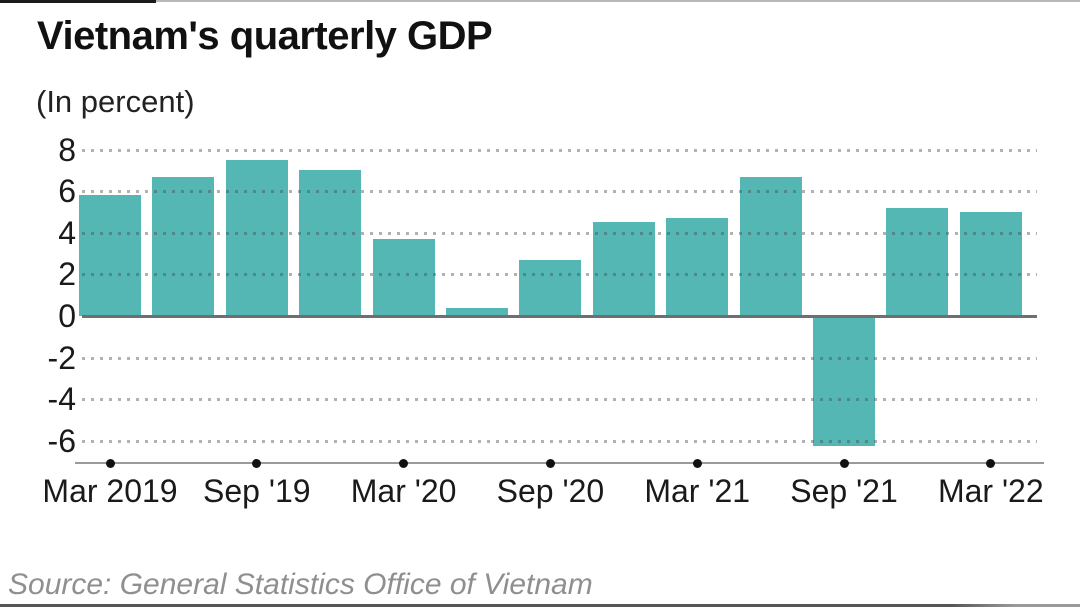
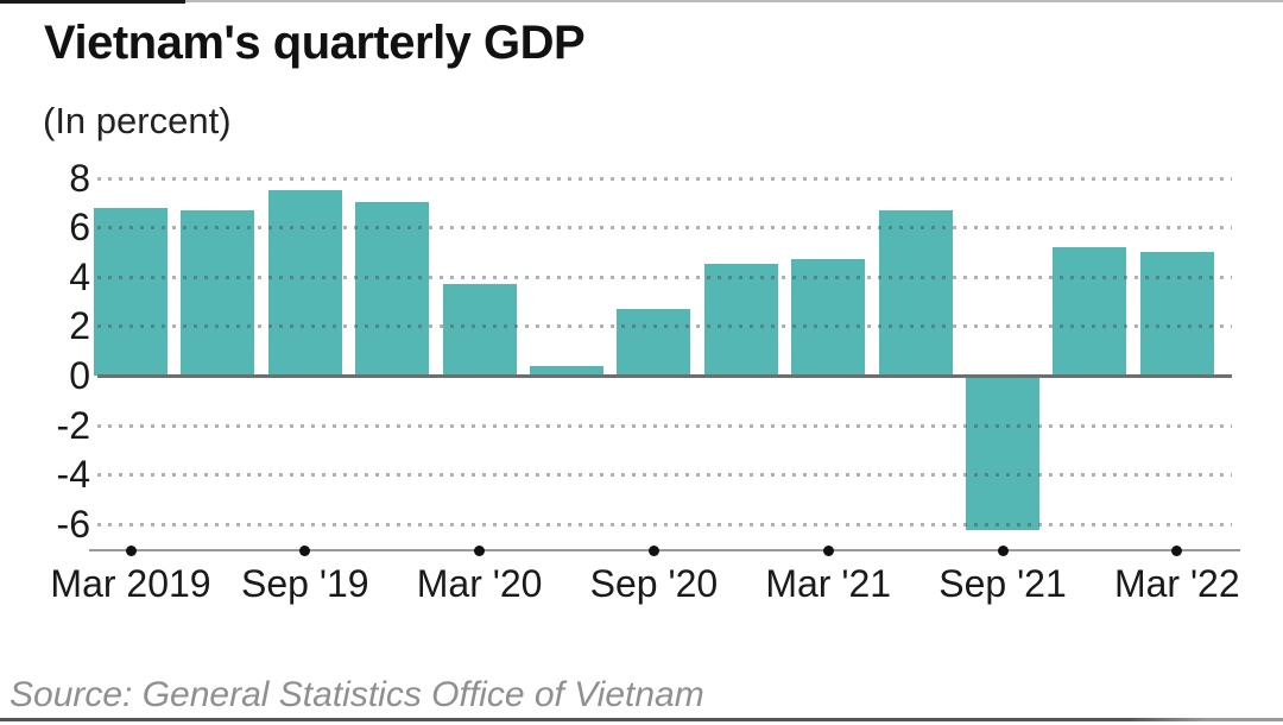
Mar 2019: 5.8 -> 6.8
